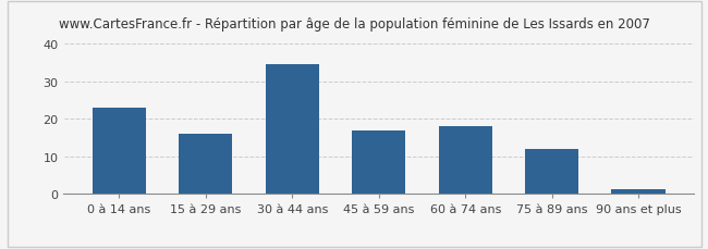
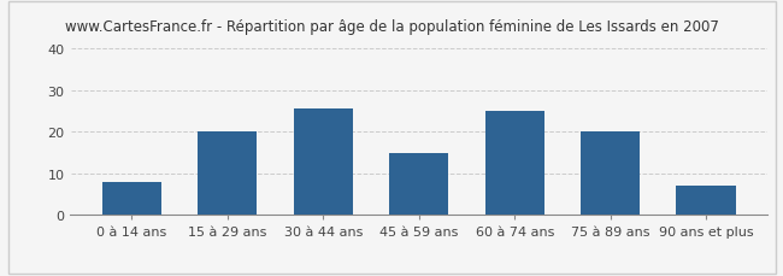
0 à 14 ans: 23.0 -> 8.0
15 à 29 ans: 16.0 -> 20.0
30 à 44 ans: 34.5 -> 25.5
45 à 59 ans: 17.0 -> 15.0
60 à 74 ans: 18.0 -> 25.0
75 à 89 ans: 12.0 -> 20.0
90 ans et plus: 1.2 -> 7.0
